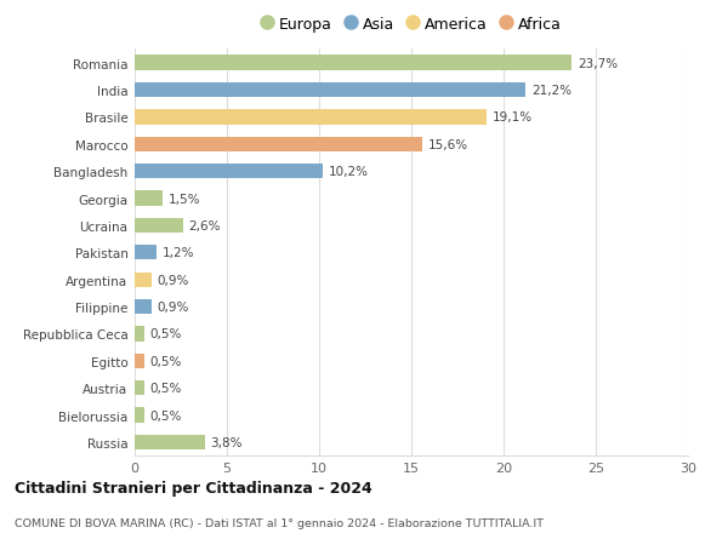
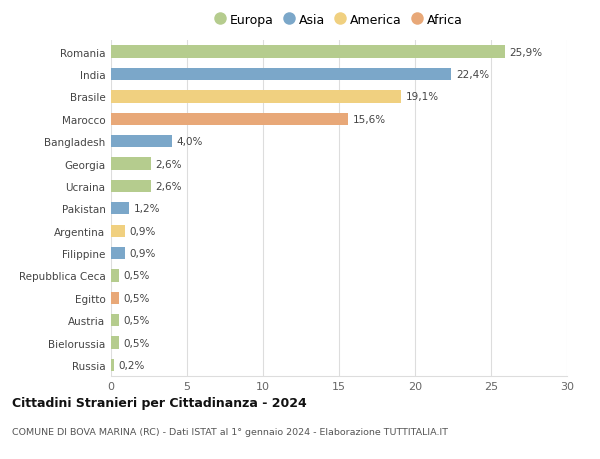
Romania: 23,7% -> 25,9%
India: 21,2% -> 22,4%
Bangladesh: 10,2% -> 4,0%
Georgia: 1,5% -> 2,6%
Russia: 3,8% -> 0,2%
